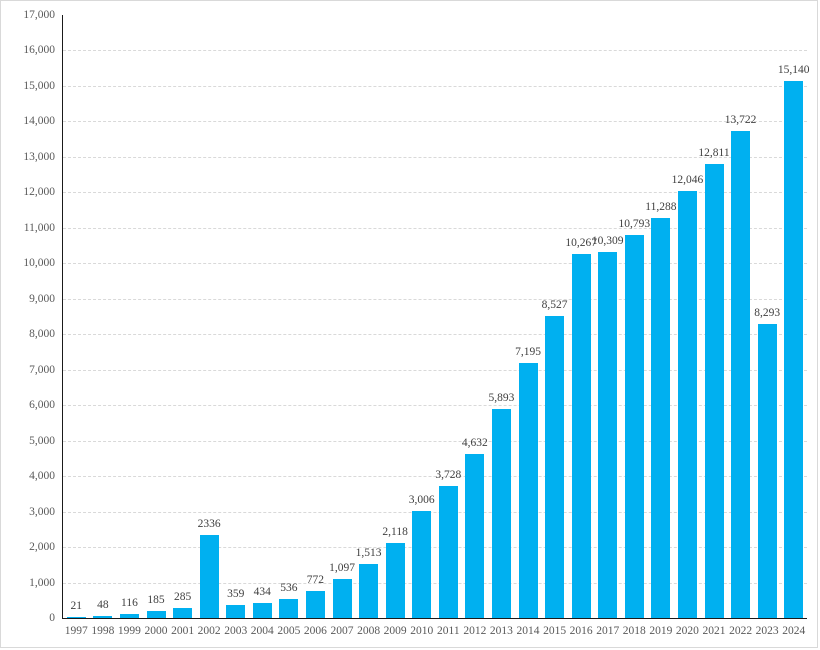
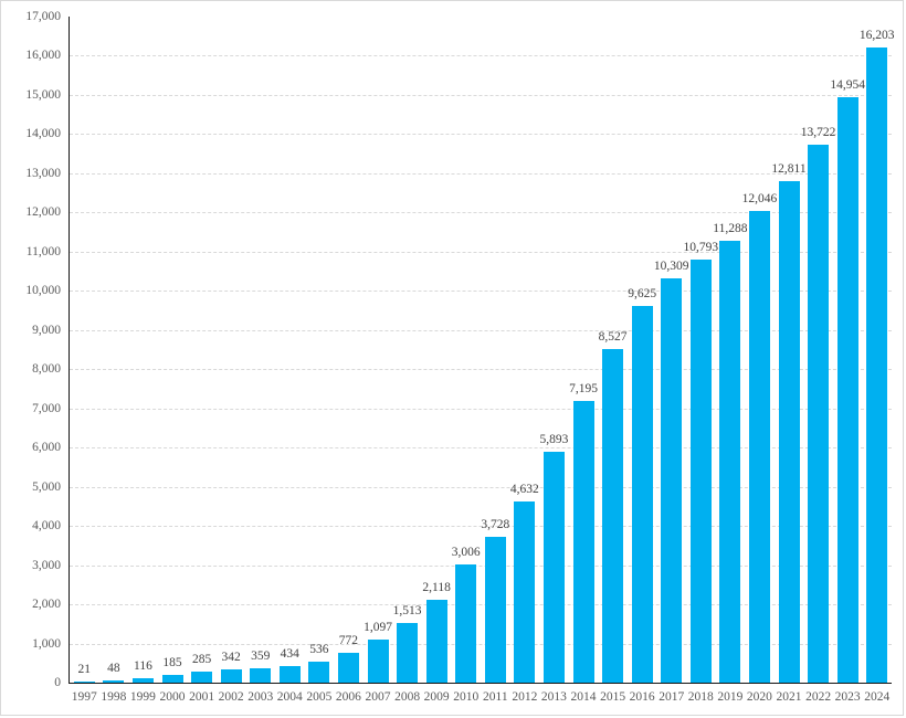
2002: 2336 -> 342
2016: 10,267 -> 9,625
2023: 8,293 -> 14,954
2024: 15,140 -> 16,203
